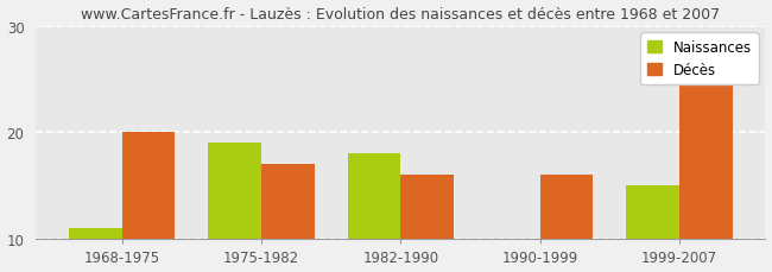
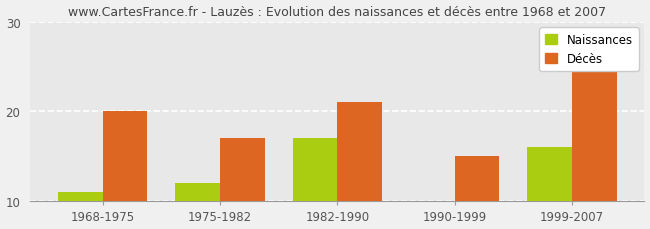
Naissances/1975-1982: 19 -> 12
Naissances/1982-1990: 18 -> 17
Décès/1982-1990: 16 -> 21
Décès/1990-1999: 16 -> 15
Naissances/1999-2007: 15 -> 16
